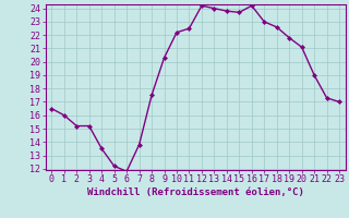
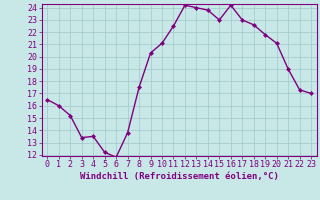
3: 15.2 -> 13.4
10: 22.2 -> 21.1
15: 23.7 -> 23.0
